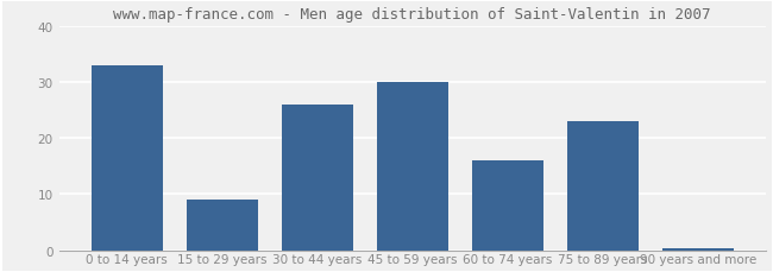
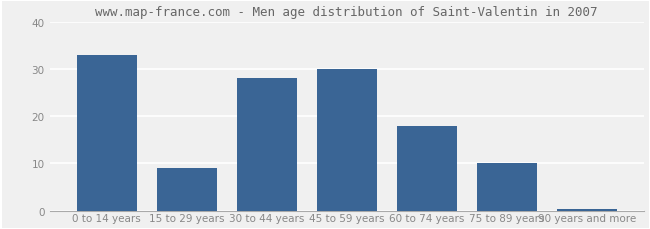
30 to 44 years: 26.0 -> 28.0
60 to 74 years: 16.0 -> 18.0
75 to 89 years: 23.0 -> 10.0
